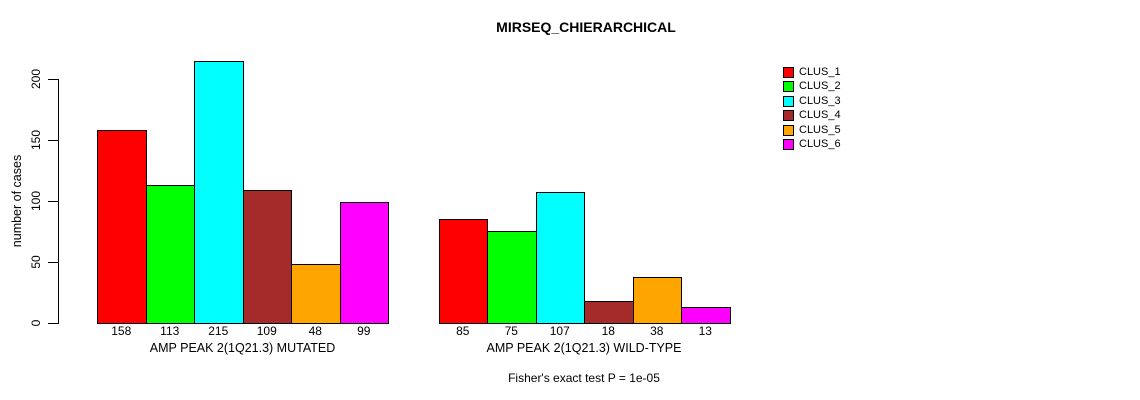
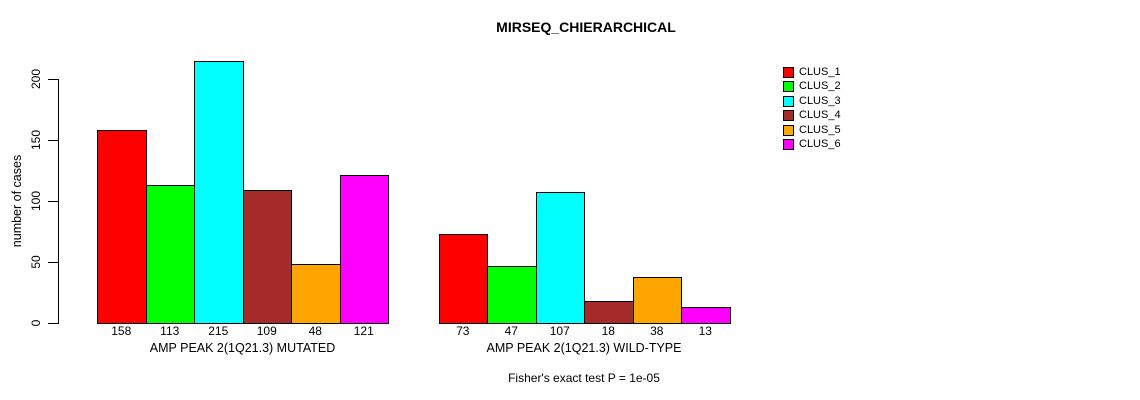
CLUS_6/AMP PEAK 2(1Q21.3) MUTATED: 99 -> 121
CLUS_1/AMP PEAK 2(1Q21.3) WILD-TYPE: 85 -> 73
CLUS_2/AMP PEAK 2(1Q21.3) WILD-TYPE: 75 -> 47
